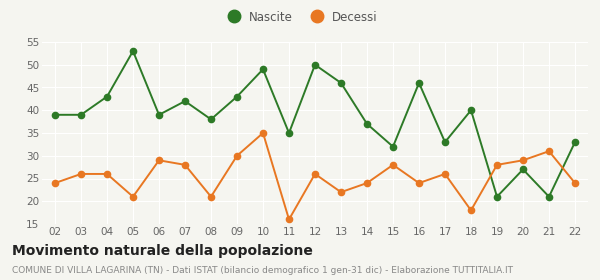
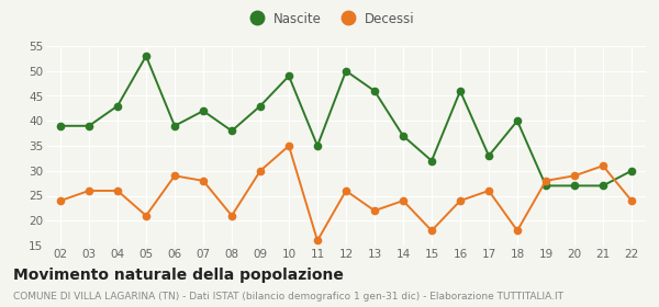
Decessi/15: 28 -> 18
Nascite/19: 21 -> 27
Nascite/21: 21 -> 27
Nascite/22: 33 -> 30
